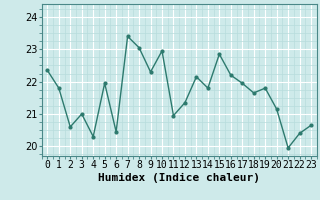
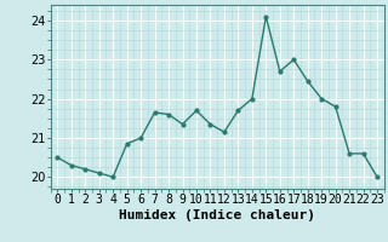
0: 22.35 -> 20.50
1: 21.80 -> 20.30
2: 20.60 -> 20.20
3: 21.00 -> 20.10
4: 20.30 -> 20.00
5: 21.95 -> 20.85
6: 20.45 -> 21.00
7: 23.40 -> 21.65
8: 23.05 -> 21.60
9: 22.30 -> 21.35
10: 22.95 -> 21.70
11: 20.95 -> 21.35
12: 21.35 -> 21.15
13: 22.15 -> 21.70
14: 21.80 -> 22.00
15: 22.85 -> 24.10
16: 22.20 -> 22.70
17: 21.95 -> 23.00
18: 21.65 -> 22.45
19: 21.80 -> 22.00
20: 21.15 -> 21.80
21: 19.95 -> 20.60
22: 20.40 -> 20.60
23: 20.65 -> 20.00
